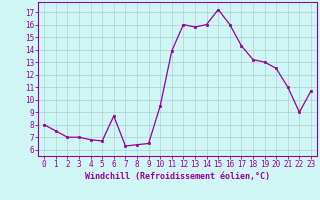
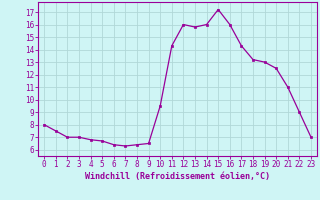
6: 8.7 -> 6.4
11: 13.9 -> 14.3
23: 10.7 -> 7.0
